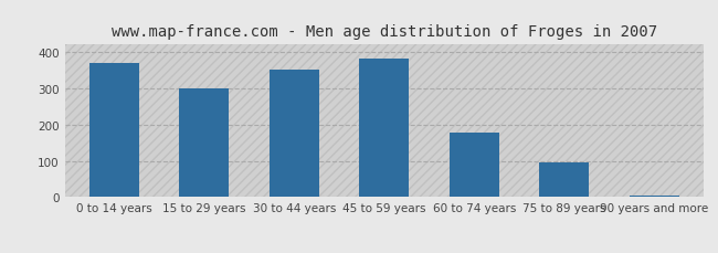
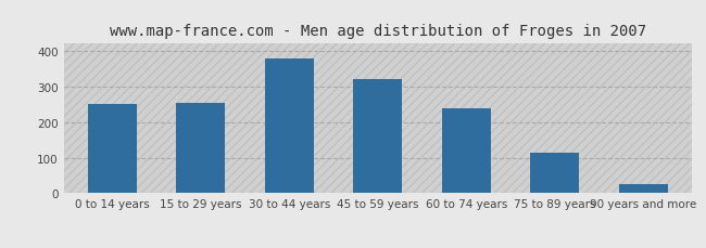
0 to 14 years: 370 -> 250
15 to 29 years: 300 -> 255
30 to 44 years: 350 -> 380
45 to 59 years: 383 -> 320
60 to 74 years: 178 -> 240
75 to 89 years: 97 -> 115
90 years and more: 5 -> 25
